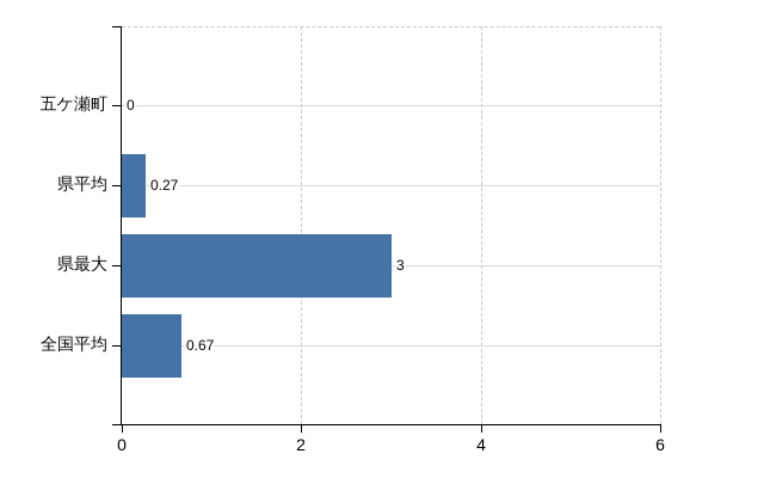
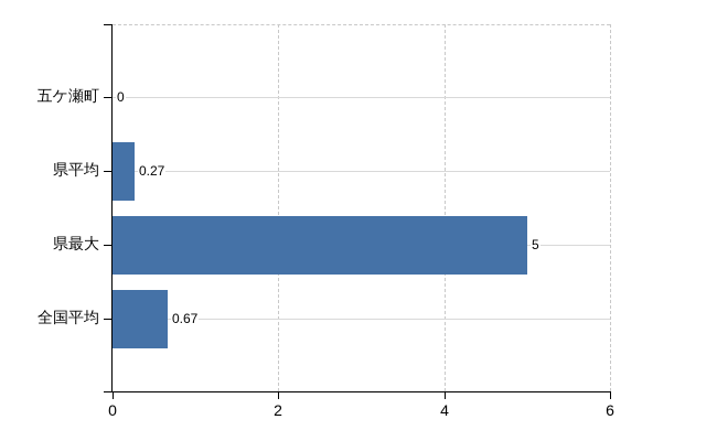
県最大: 3 -> 5
